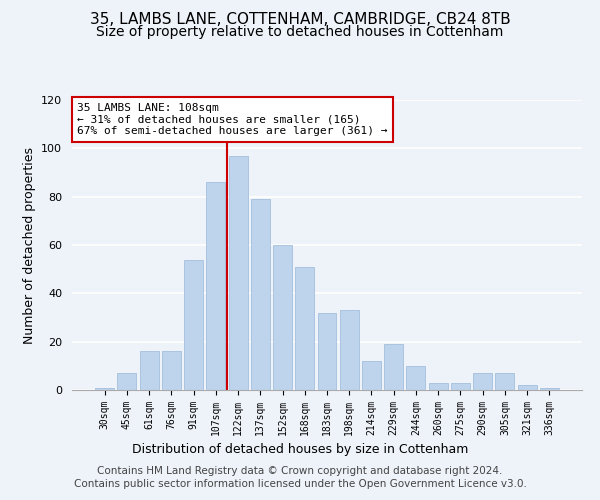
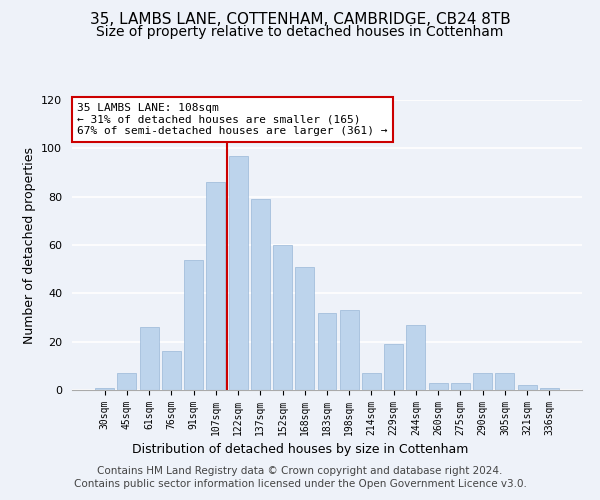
61sqm: 16 -> 26
214sqm: 12 -> 7
244sqm: 10 -> 27
